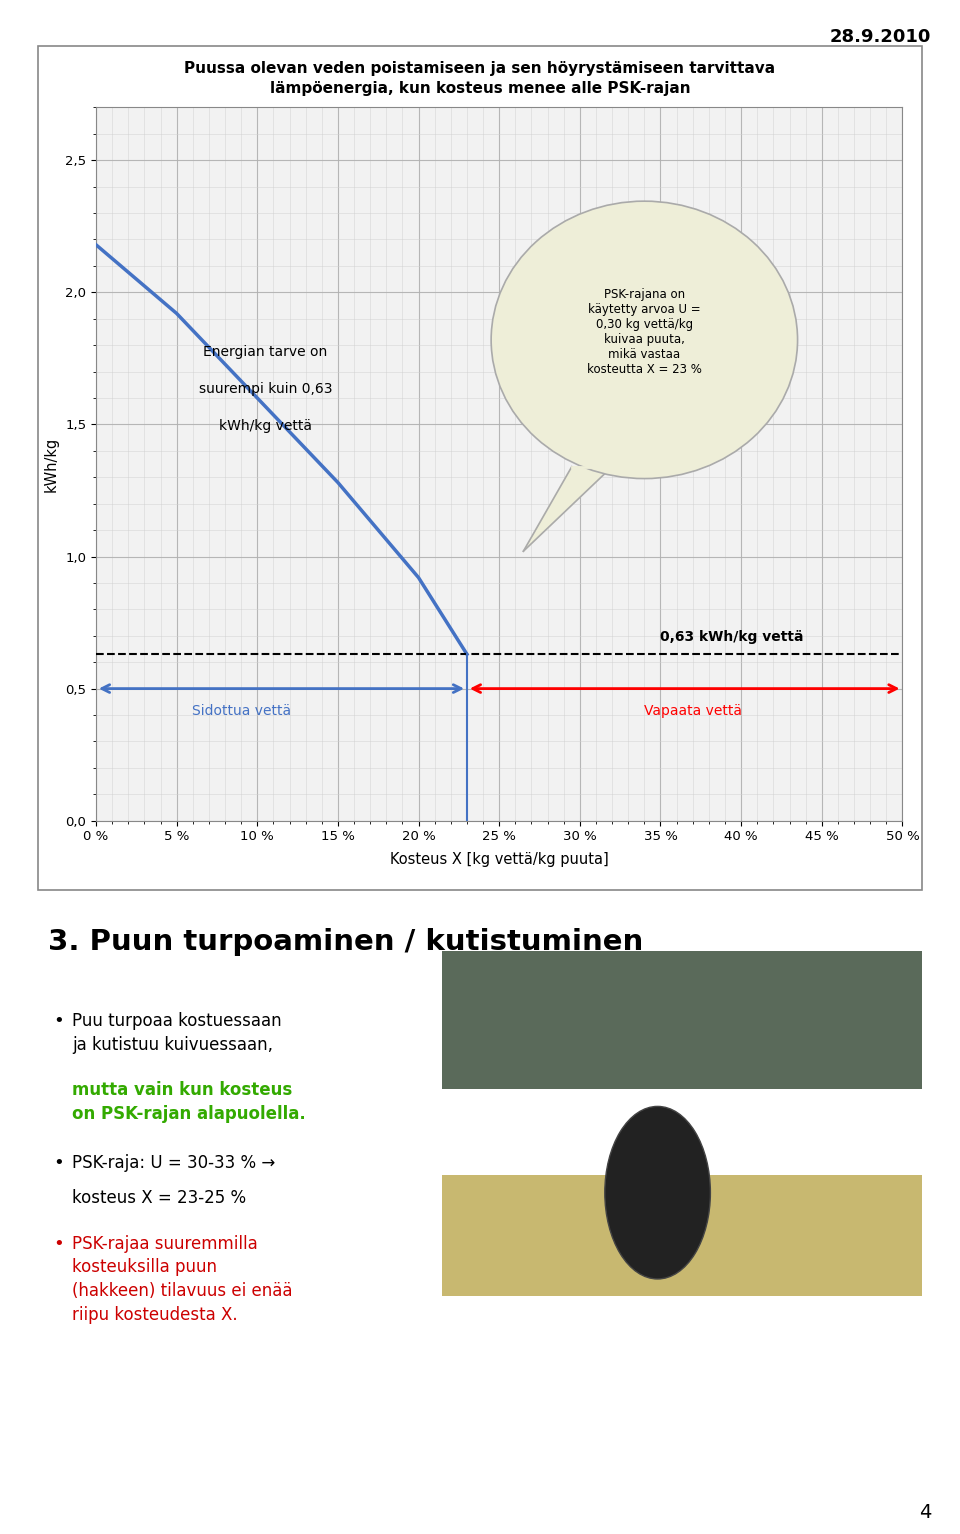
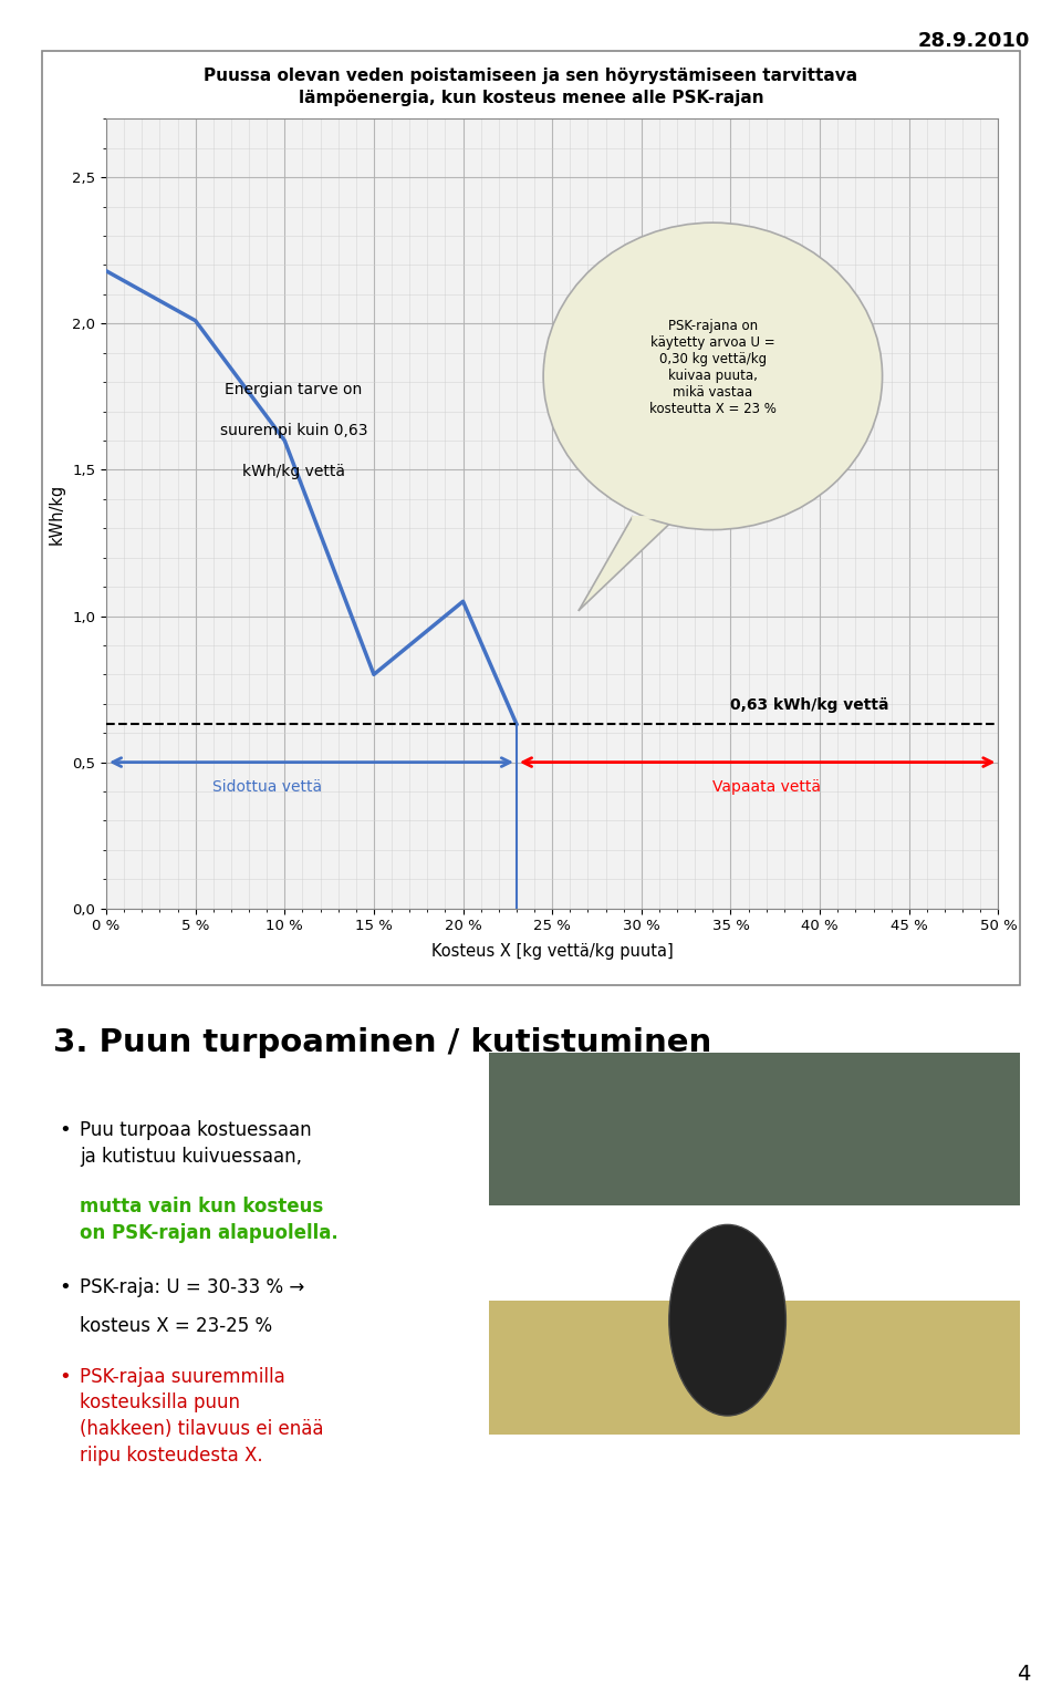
5 %: 1,92 -> 2,01
15 %: 1,28 -> 0,80
20 %: 0,92 -> 1,05
